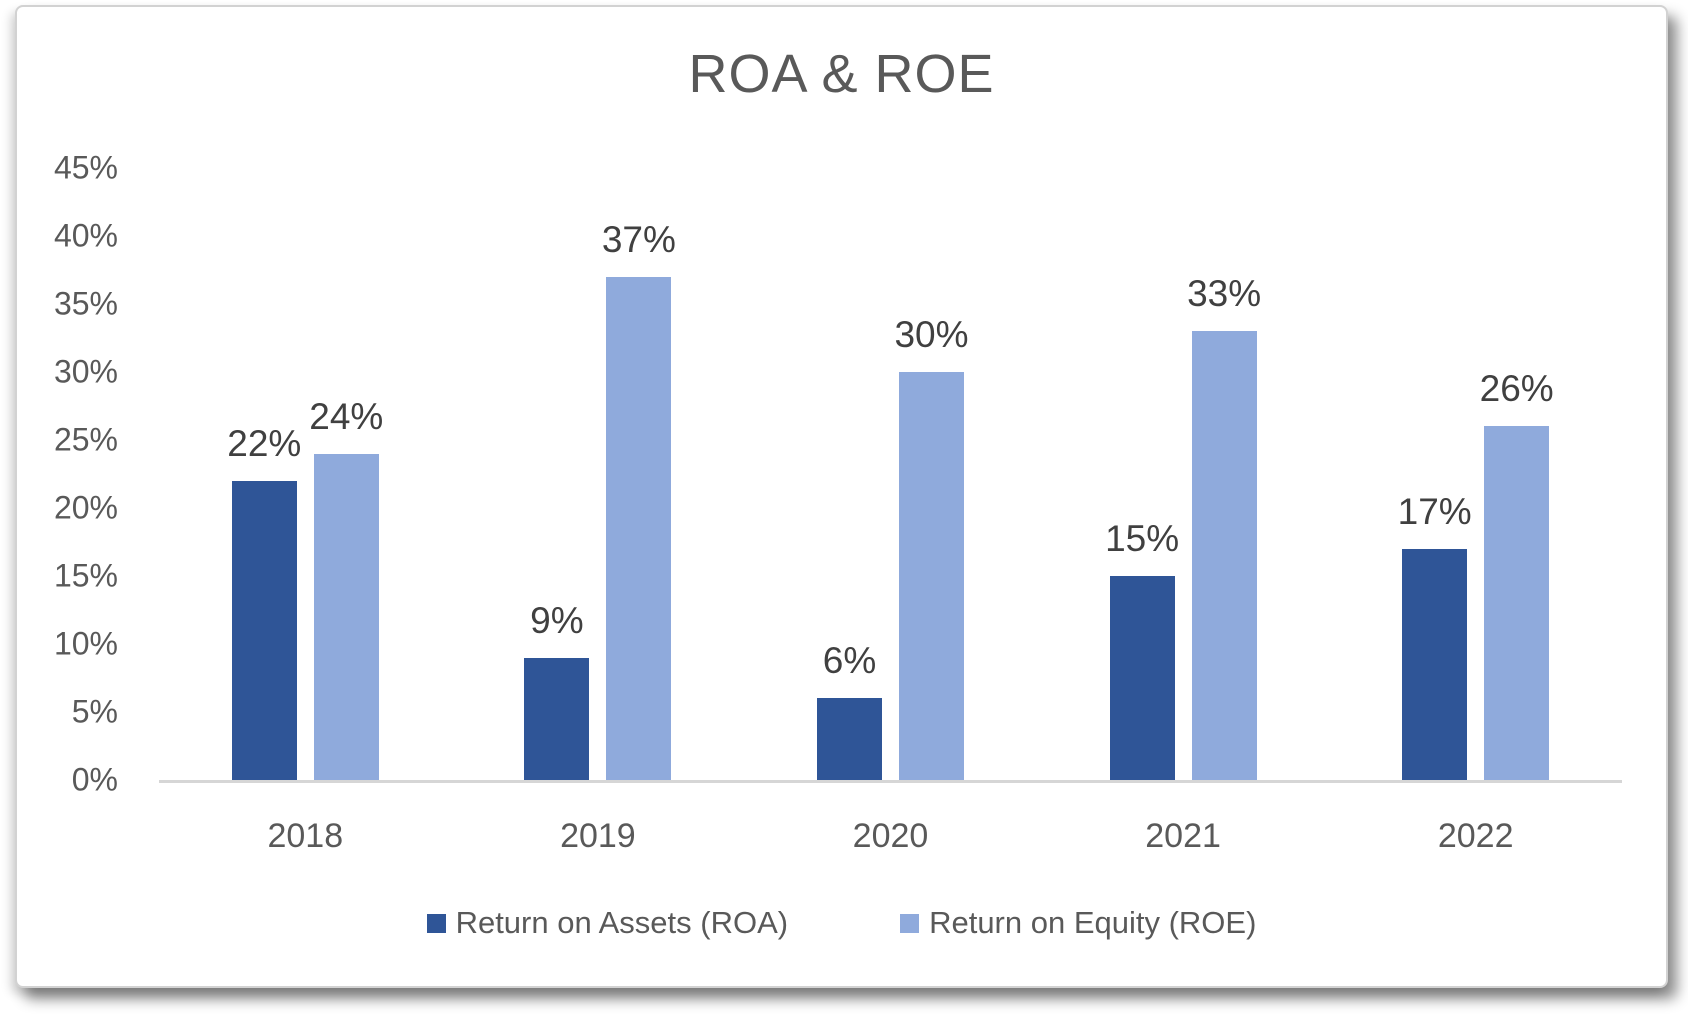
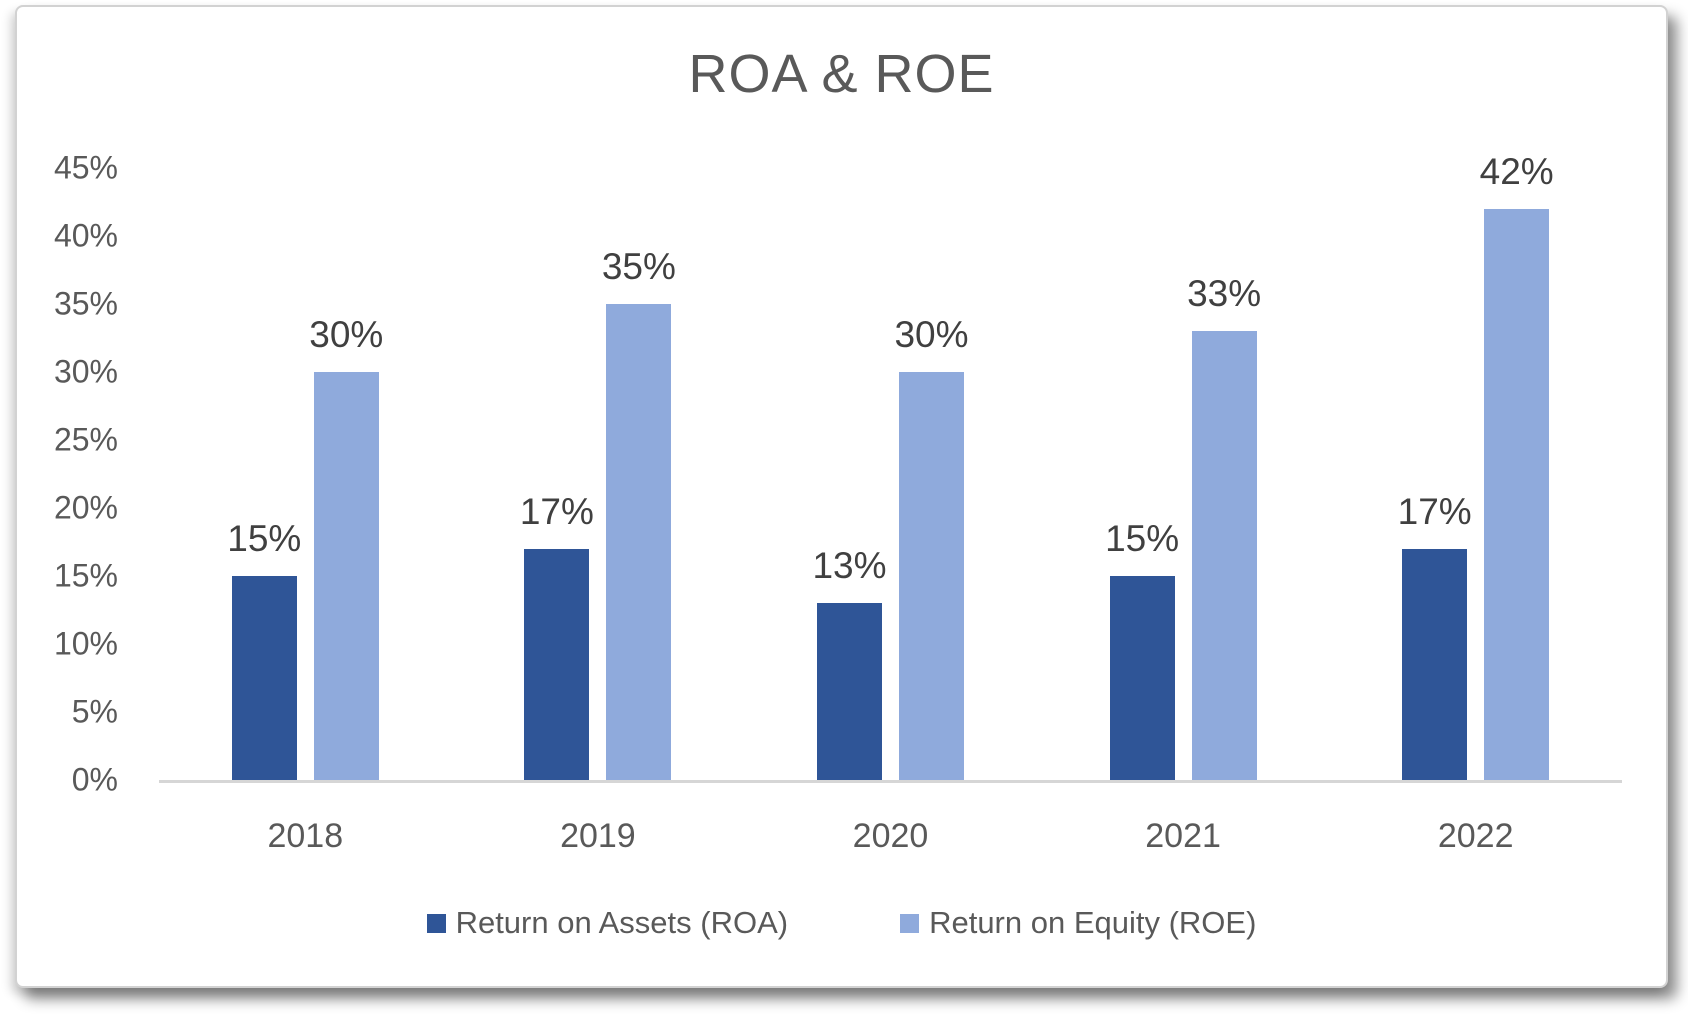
Return on Assets (ROA)/2018: 22% -> 15%
Return on Equity (ROE)/2018: 24% -> 30%
Return on Assets (ROA)/2019: 9% -> 17%
Return on Equity (ROE)/2019: 37% -> 35%
Return on Assets (ROA)/2020: 6% -> 13%
Return on Equity (ROE)/2022: 26% -> 42%
